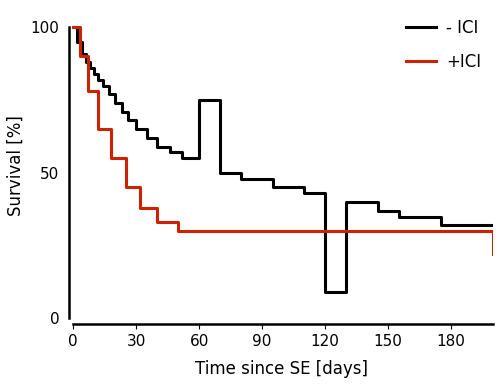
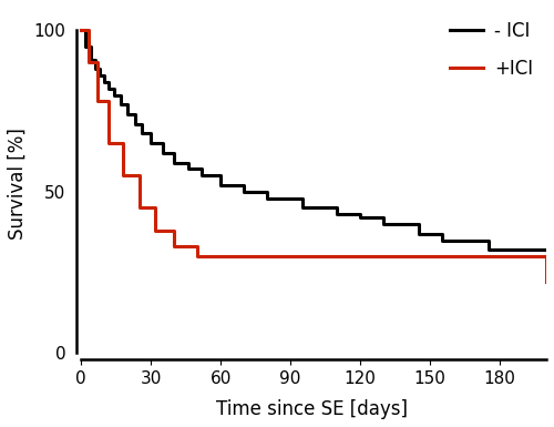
- ICI/60: 75 -> 52
- ICI/120: 9 -> 42
